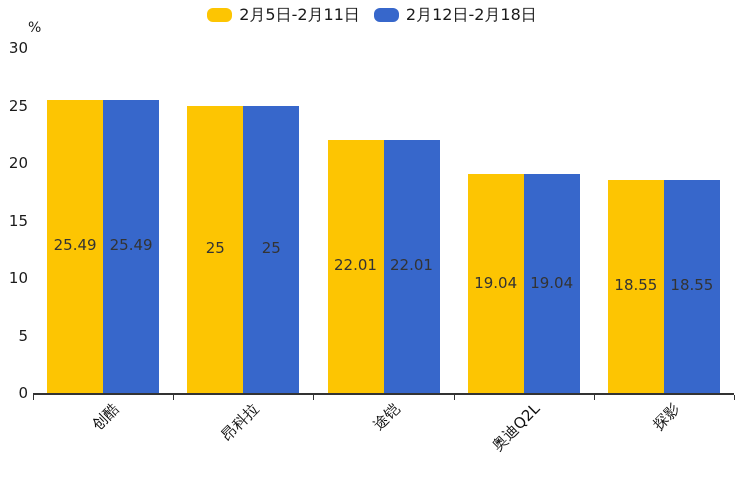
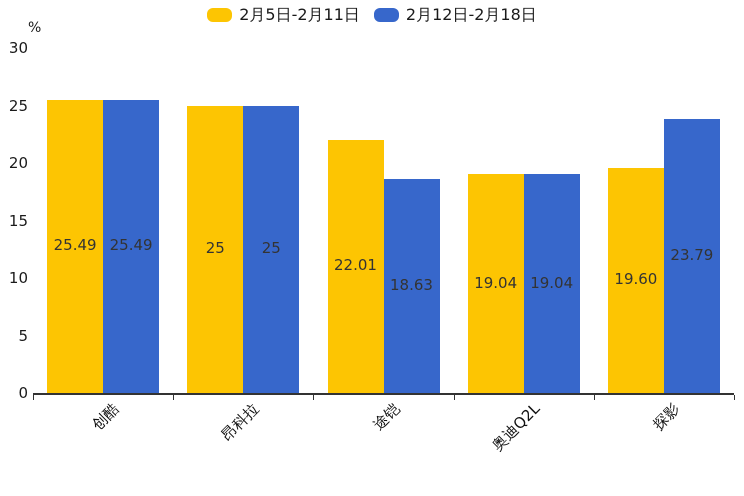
2月12日-2月18日/途铠: 22.01 -> 18.63
2月5日-2月11日/探影: 18.55 -> 19.60
2月12日-2月18日/探影: 18.55 -> 23.79
